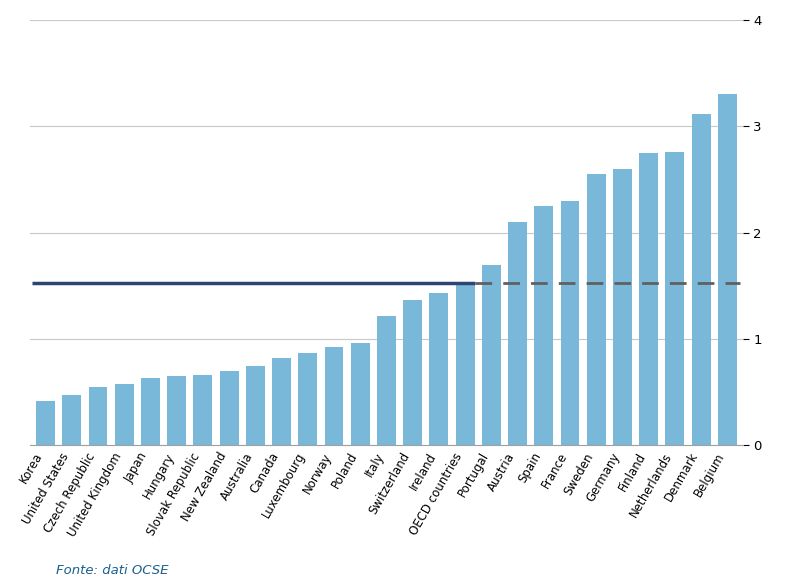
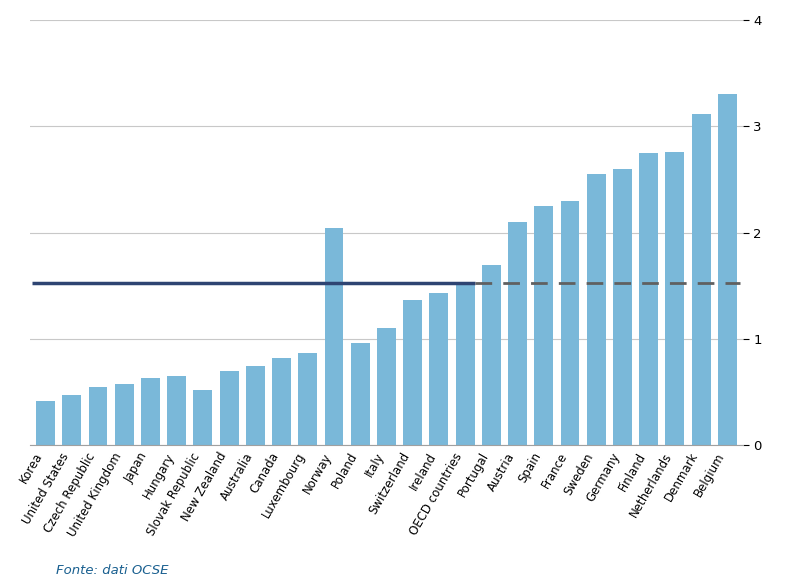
Slovak Republic: 0.66 -> 0.52
Norway: 0.93 -> 2.04
Italy: 1.22 -> 1.10
